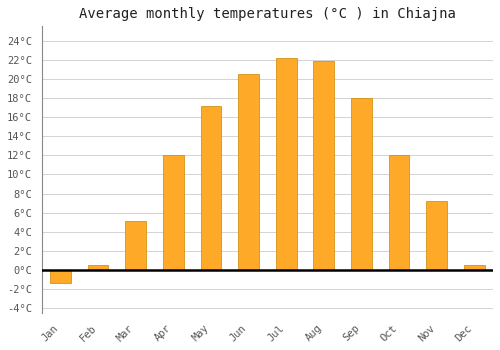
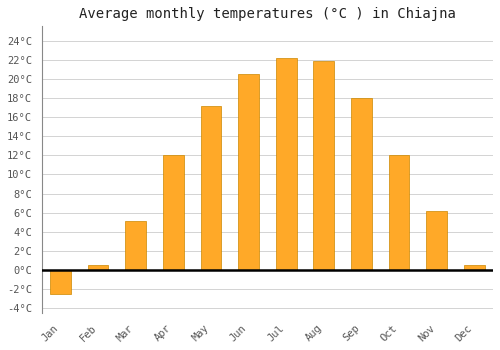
Jan: -1.4°C -> -2.5°C
Nov: 7.2°C -> 6.2°C
